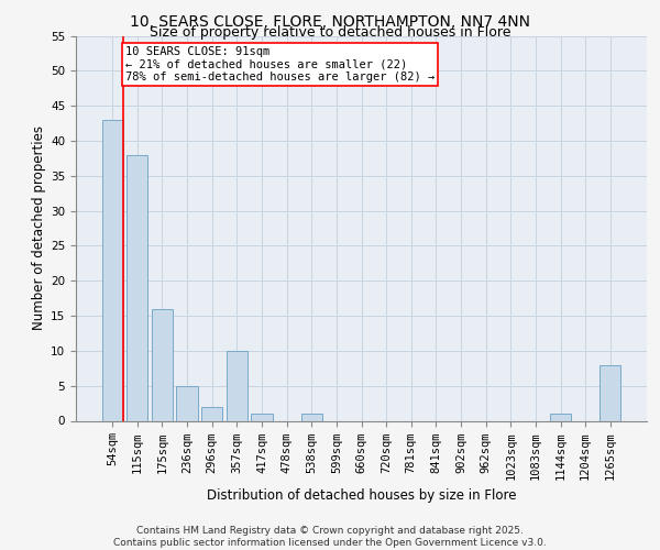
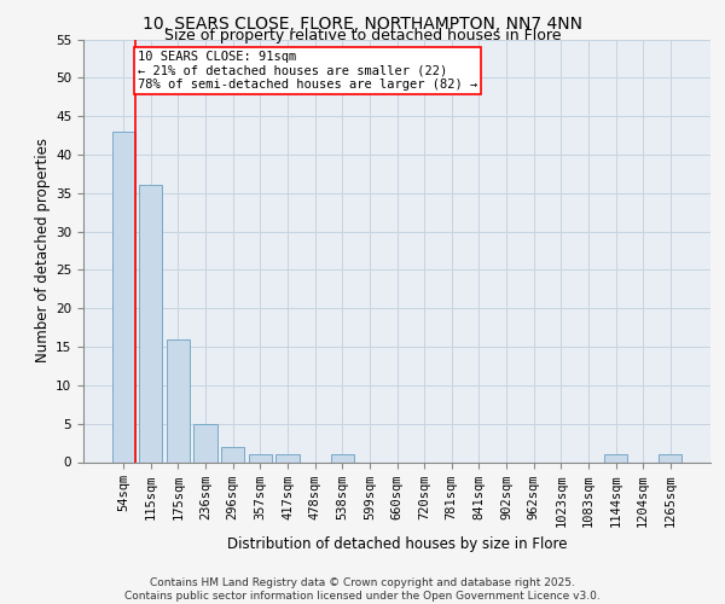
115sqm: 38 -> 36
357sqm: 10 -> 1
1265sqm: 8 -> 1
